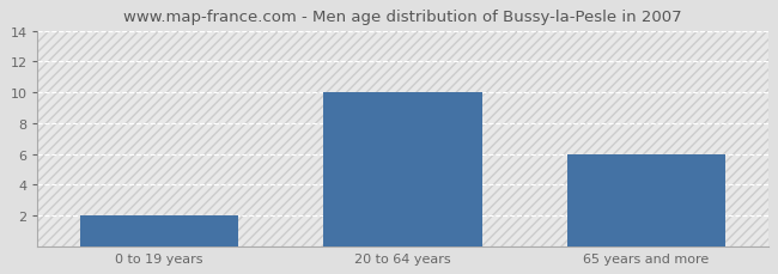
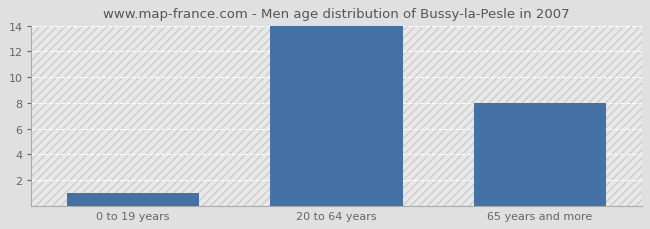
0 to 19 years: 2 -> 1
20 to 64 years: 10 -> 14
65 years and more: 6 -> 8
